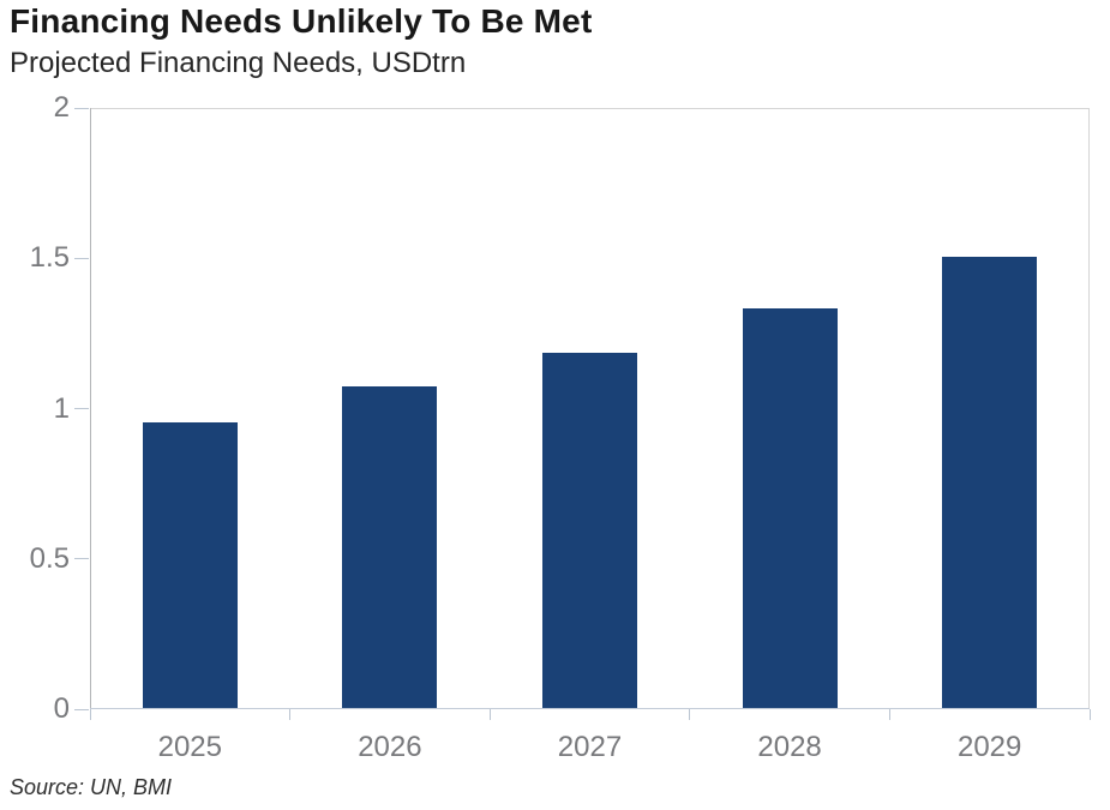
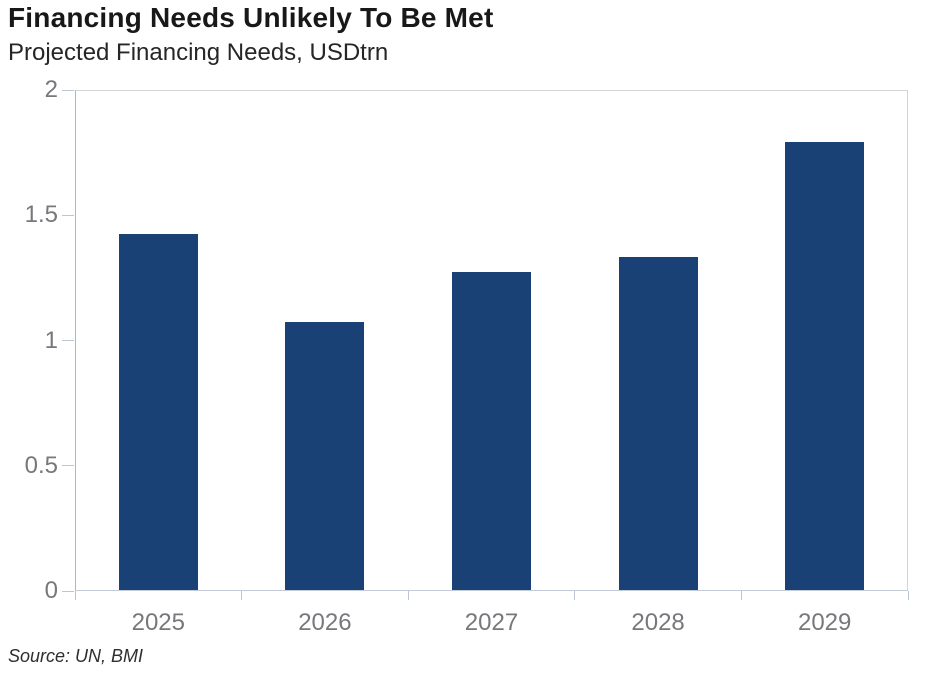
2025: 0.95 -> 1.42
2027: 1.18 -> 1.27
2029: 1.50 -> 1.79
